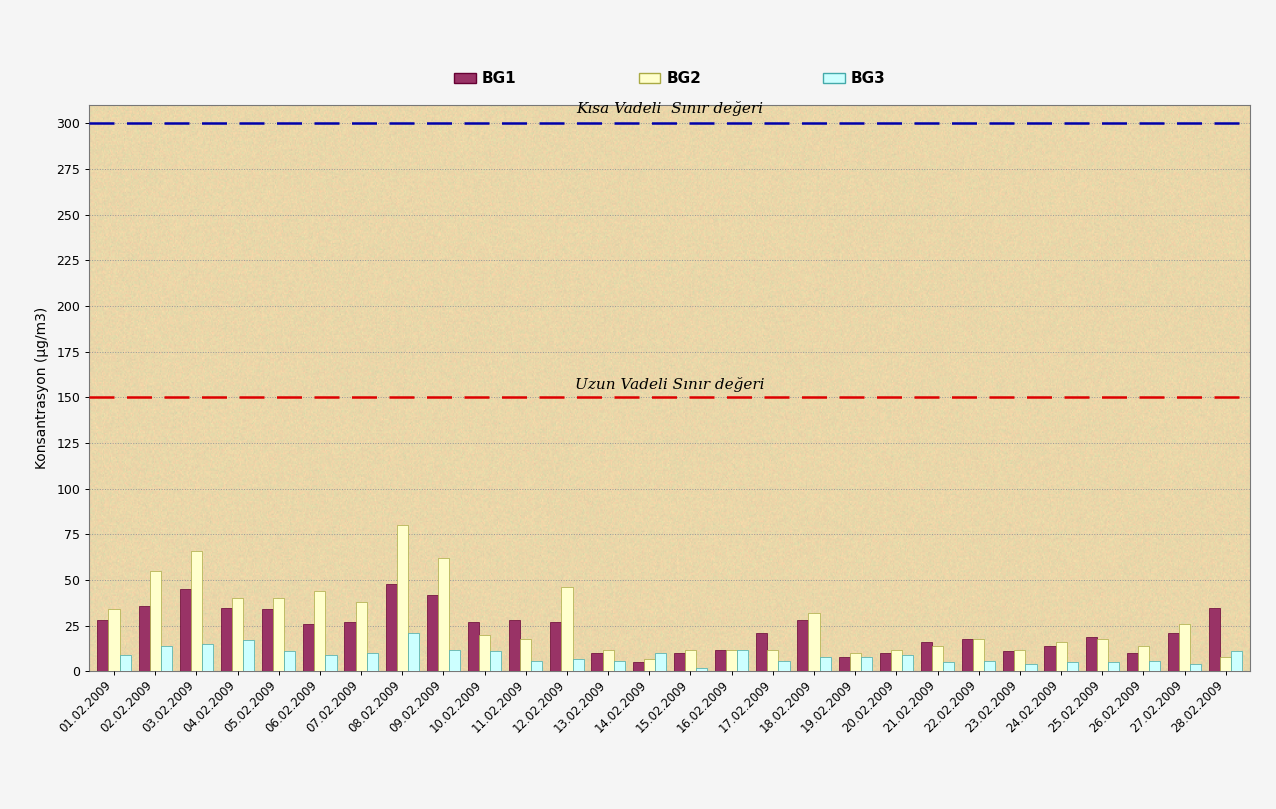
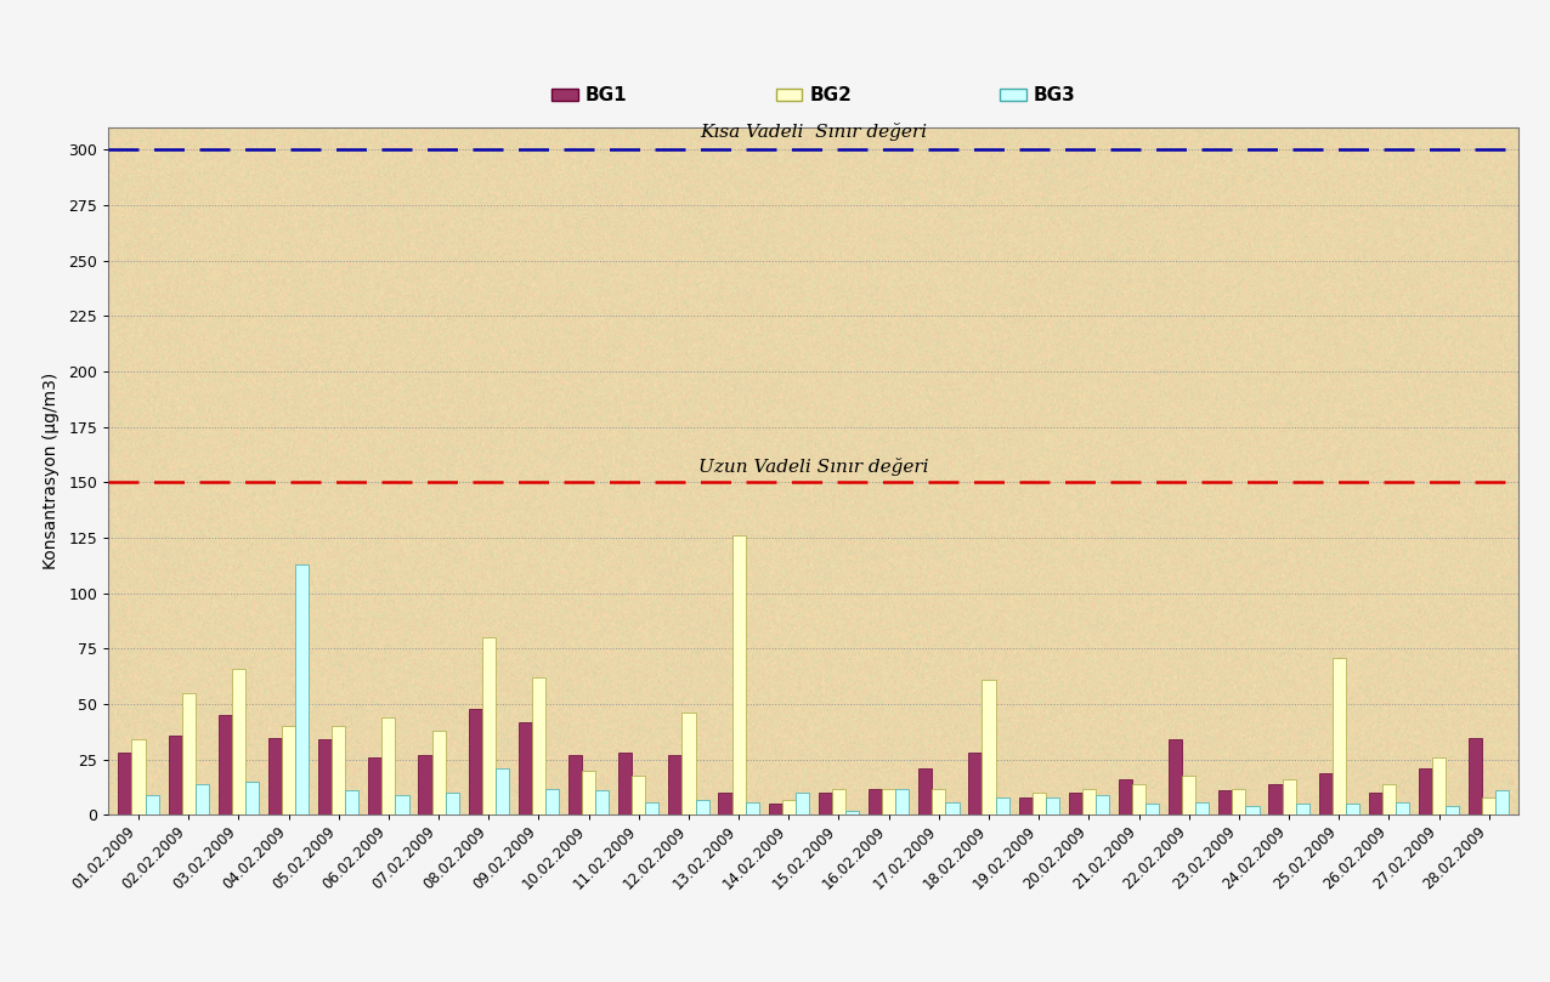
BG3/04.02.2009: 17 -> 113
BG2/13.02.2009: 12 -> 126
BG2/18.02.2009: 32 -> 61
BG1/22.02.2009: 18 -> 34
BG2/25.02.2009: 18 -> 71
